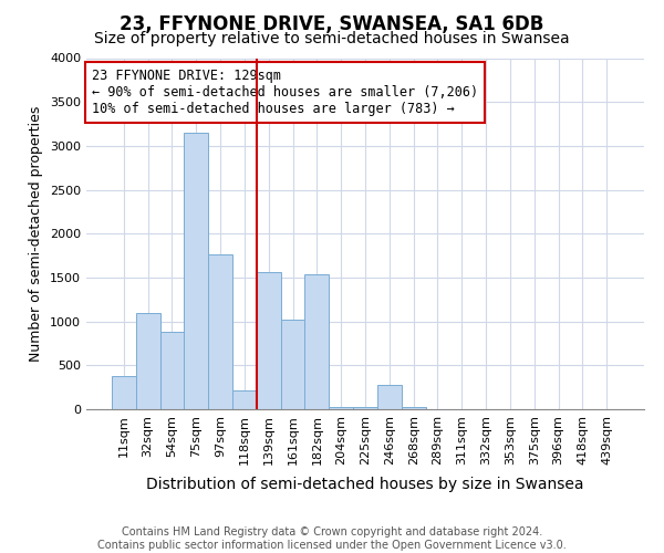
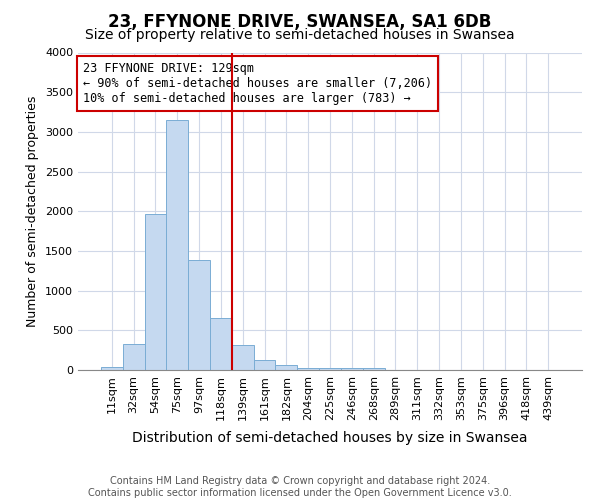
11sqm: 380 -> 40
32sqm: 1100 -> 330
54sqm: 880 -> 1970
97sqm: 1760 -> 1380
118sqm: 220 -> 650
139sqm: 1560 -> 310
161sqm: 1020 -> 130
182sqm: 1540 -> 60
246sqm: 280 -> 20
